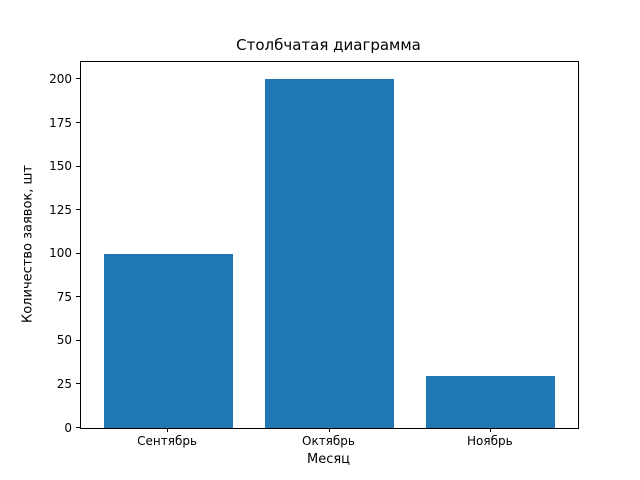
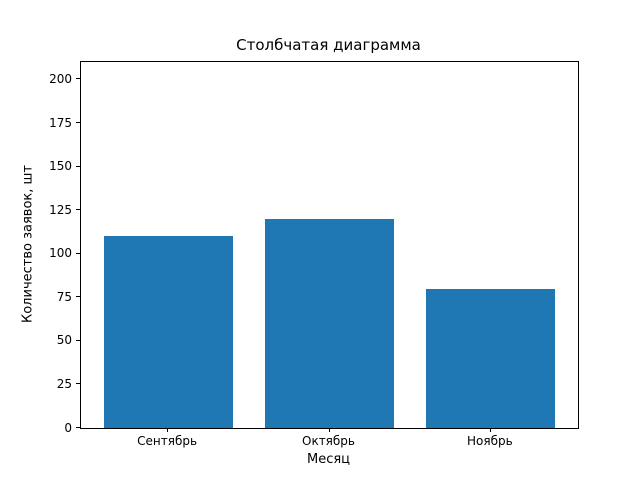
Сентябрь: 100 -> 110
Октябрь: 200 -> 120
Ноябрь: 30 -> 80
